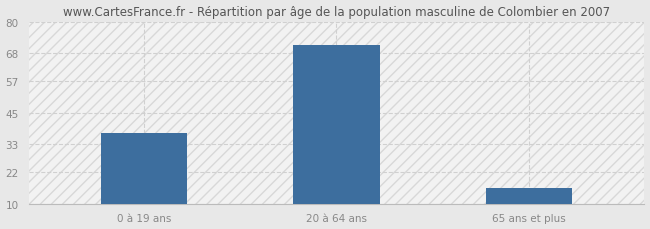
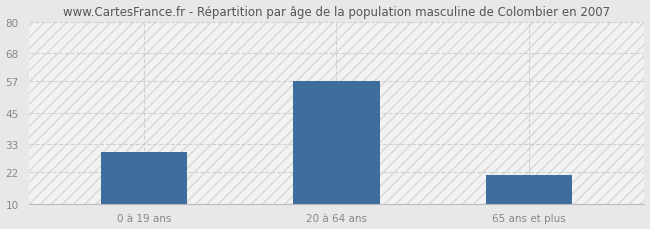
0 à 19 ans: 37 -> 30
20 à 64 ans: 71 -> 57
65 ans et plus: 16 -> 21
